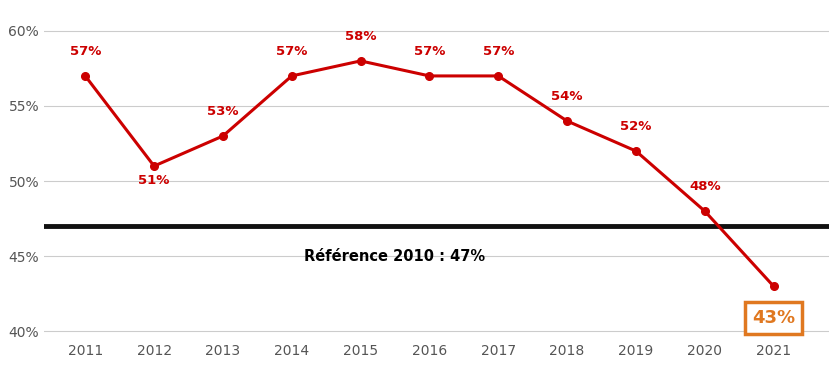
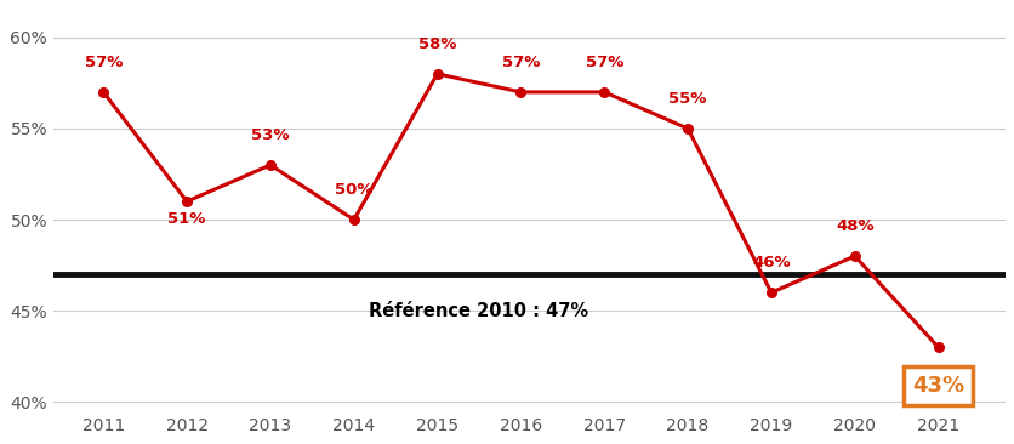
2014: 57% -> 50%
2018: 54% -> 55%
2019: 52% -> 46%
